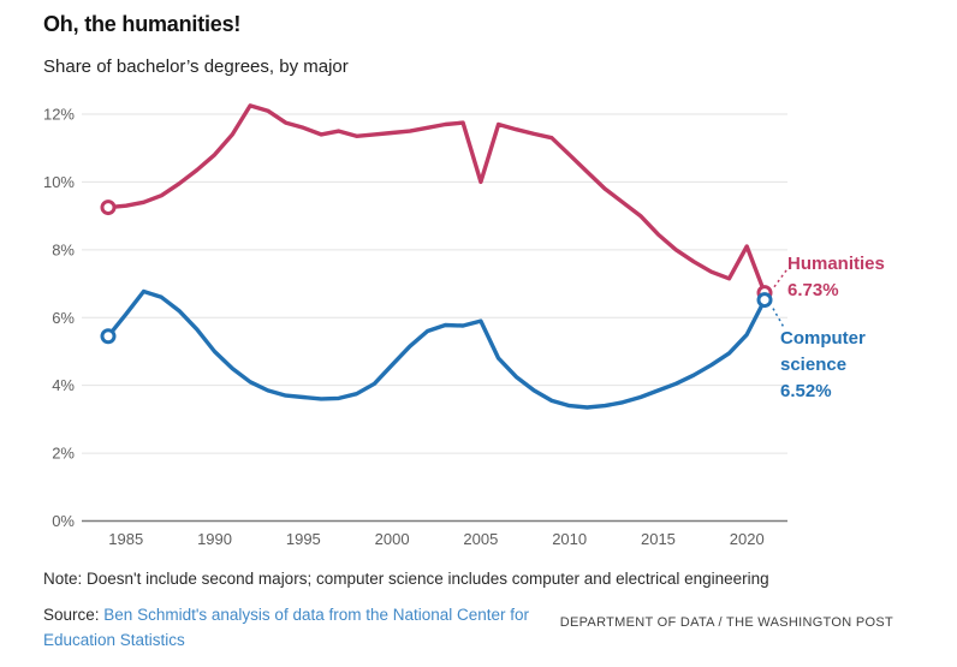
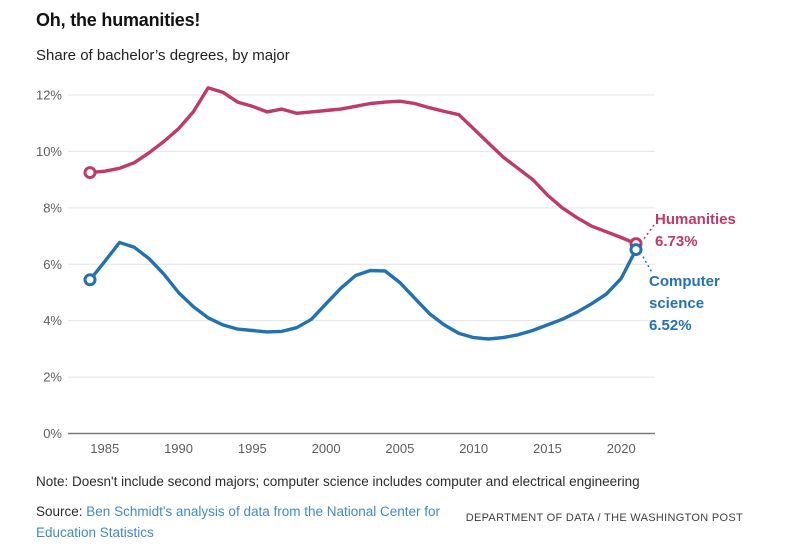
Humanities/2005: 10.0% -> 11.8%
Computer science/2005: 5.9% -> 5.3%
Humanities/2020: 8.1% -> 7.0%
